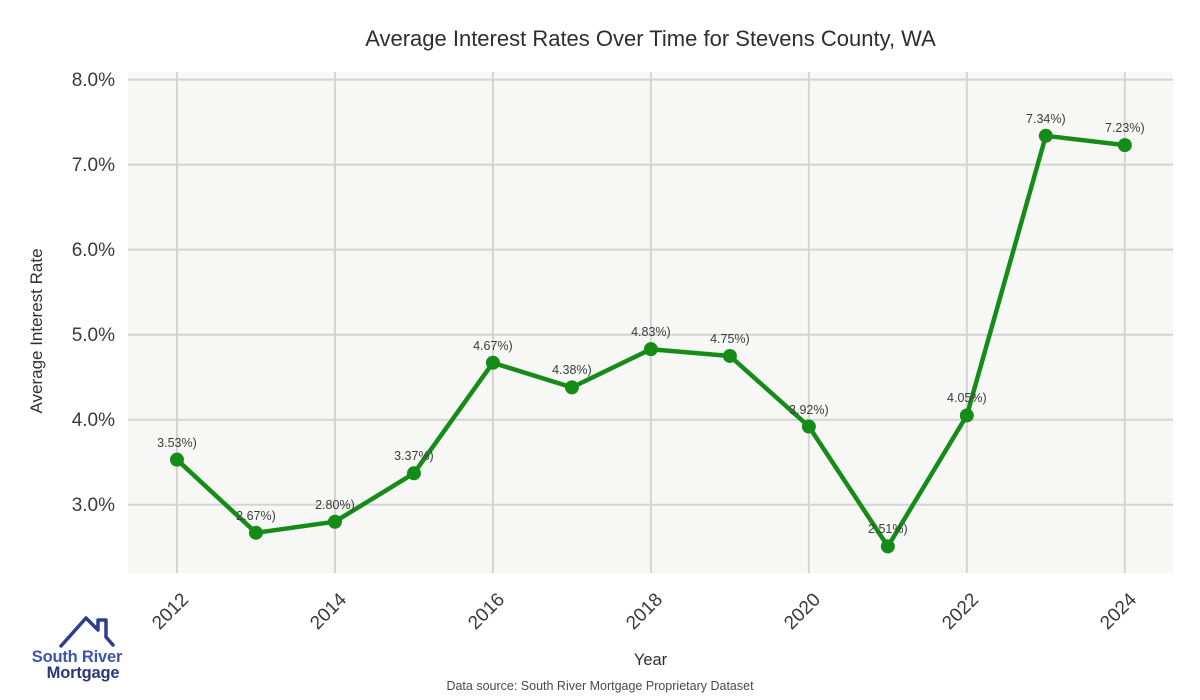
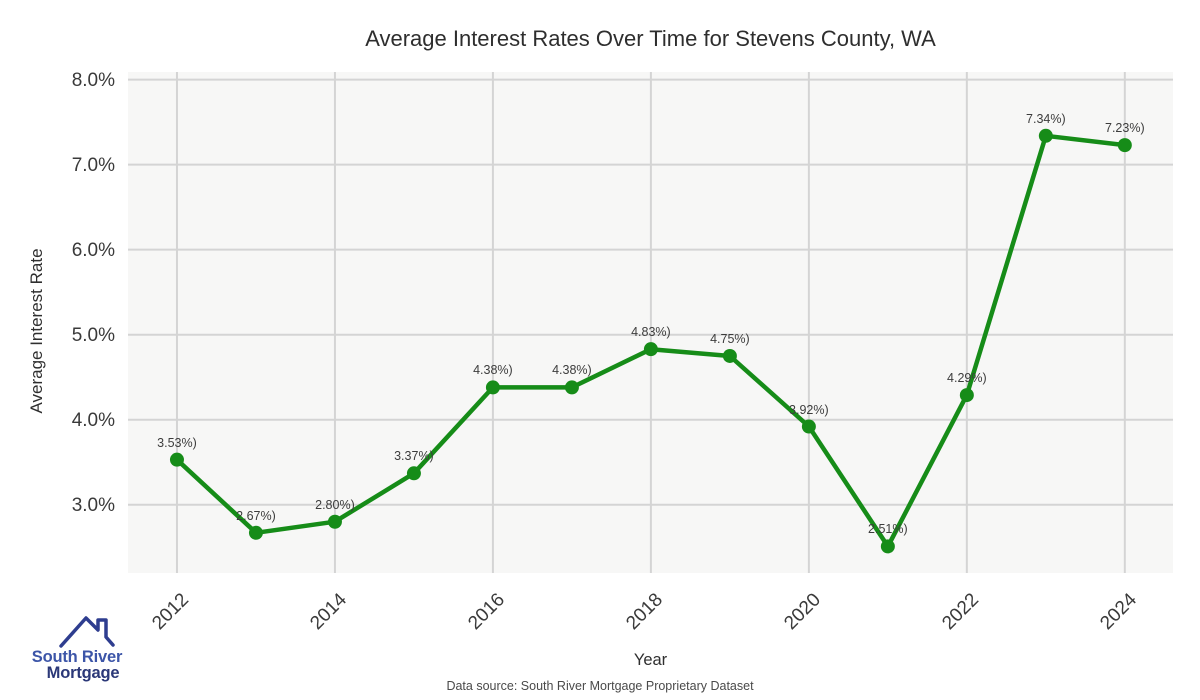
2016: 4.67% -> 4.38%
2022: 4.05% -> 4.29%
